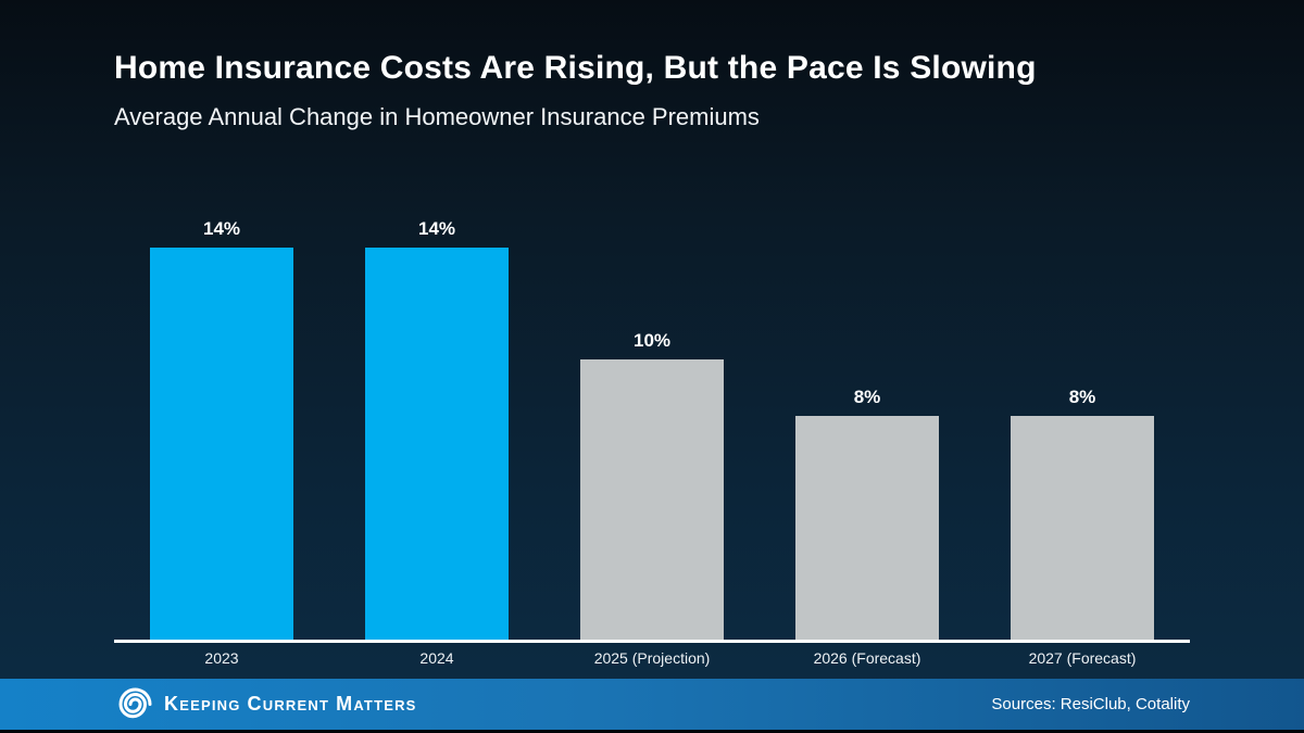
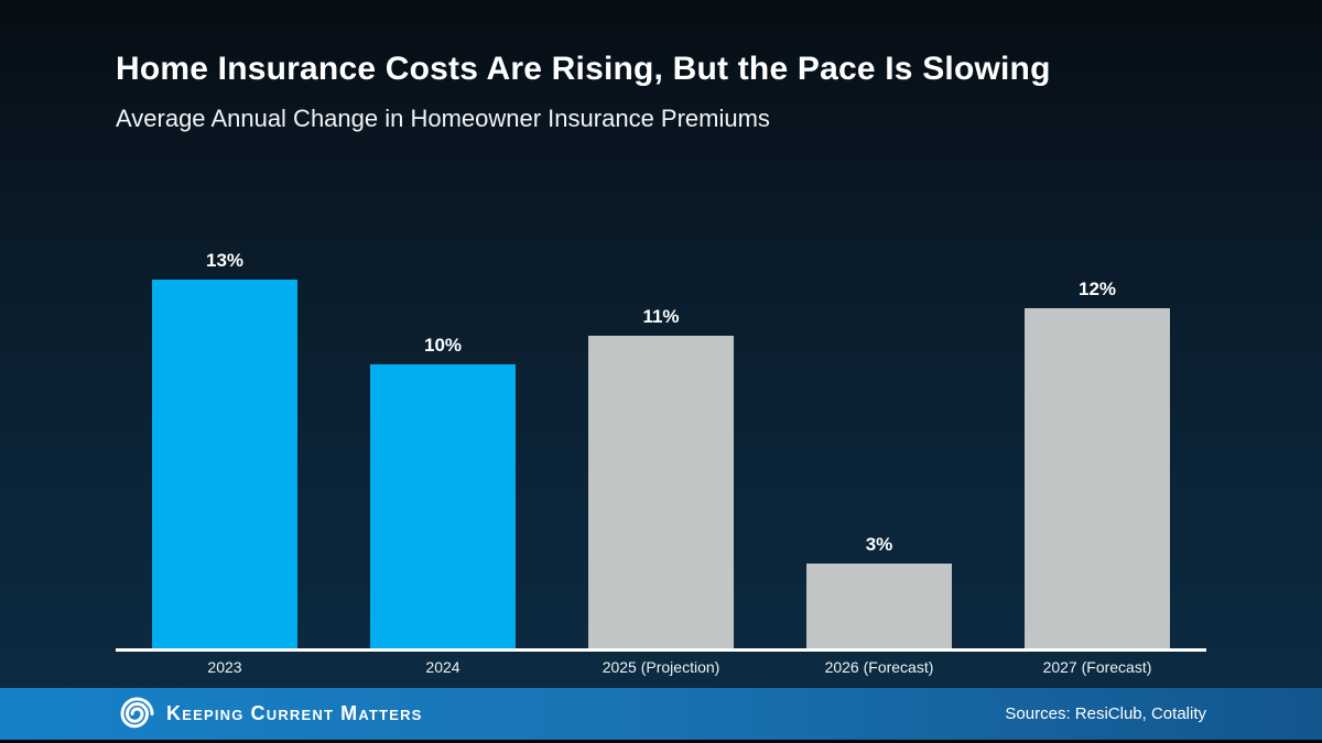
2023: 14% -> 13%
2024: 14% -> 10%
2025 (Projection): 10% -> 11%
2026 (Forecast): 8% -> 3%
2027 (Forecast): 8% -> 12%
